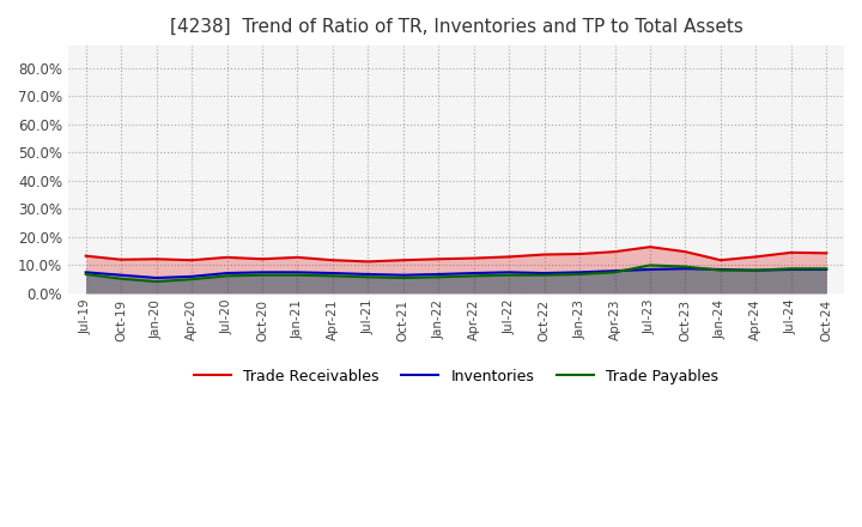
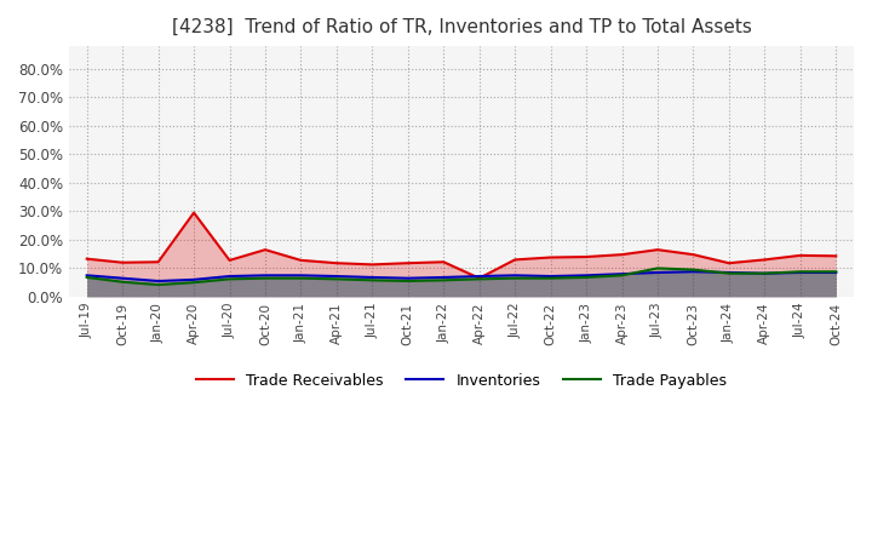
Trade Receivables/Apr-20: 11.8% -> 29.5%
Trade Receivables/Oct-20: 12.2% -> 16.5%
Trade Receivables/Apr-22: 12.5% -> 6.5%
